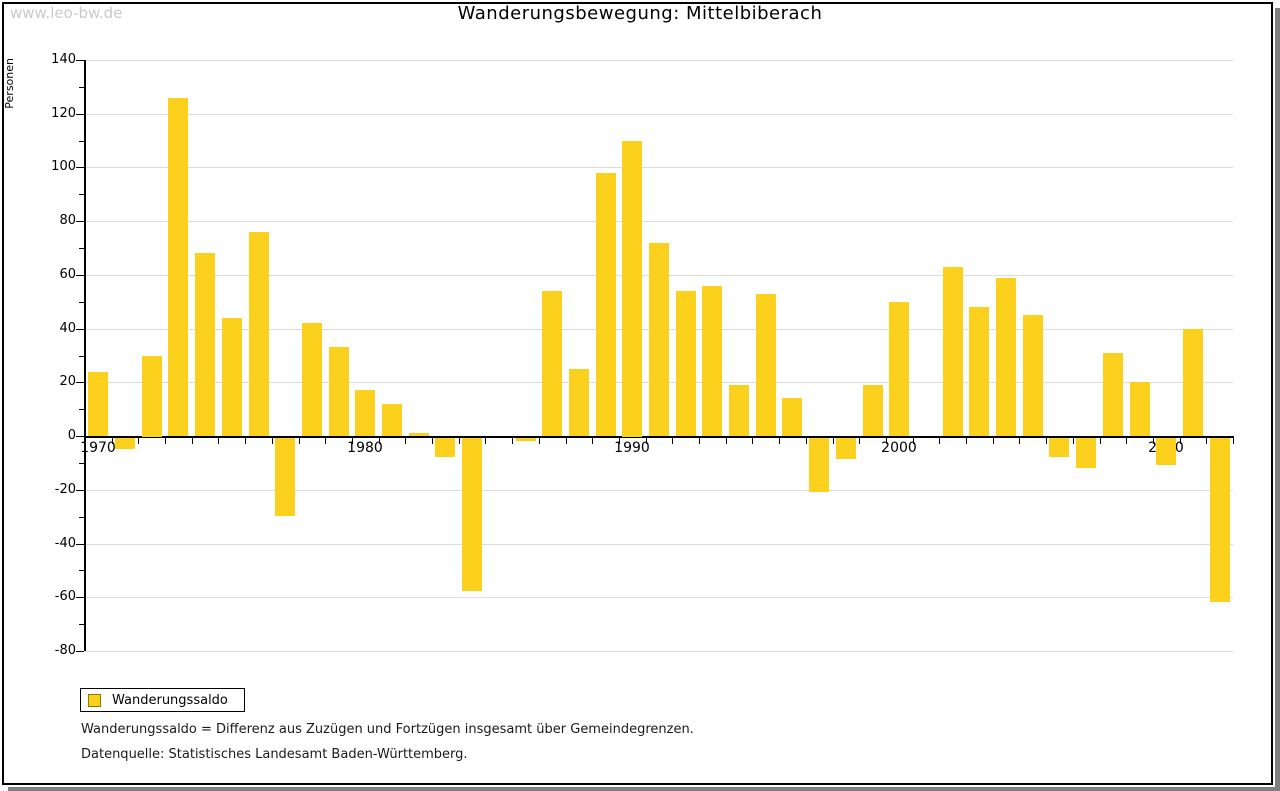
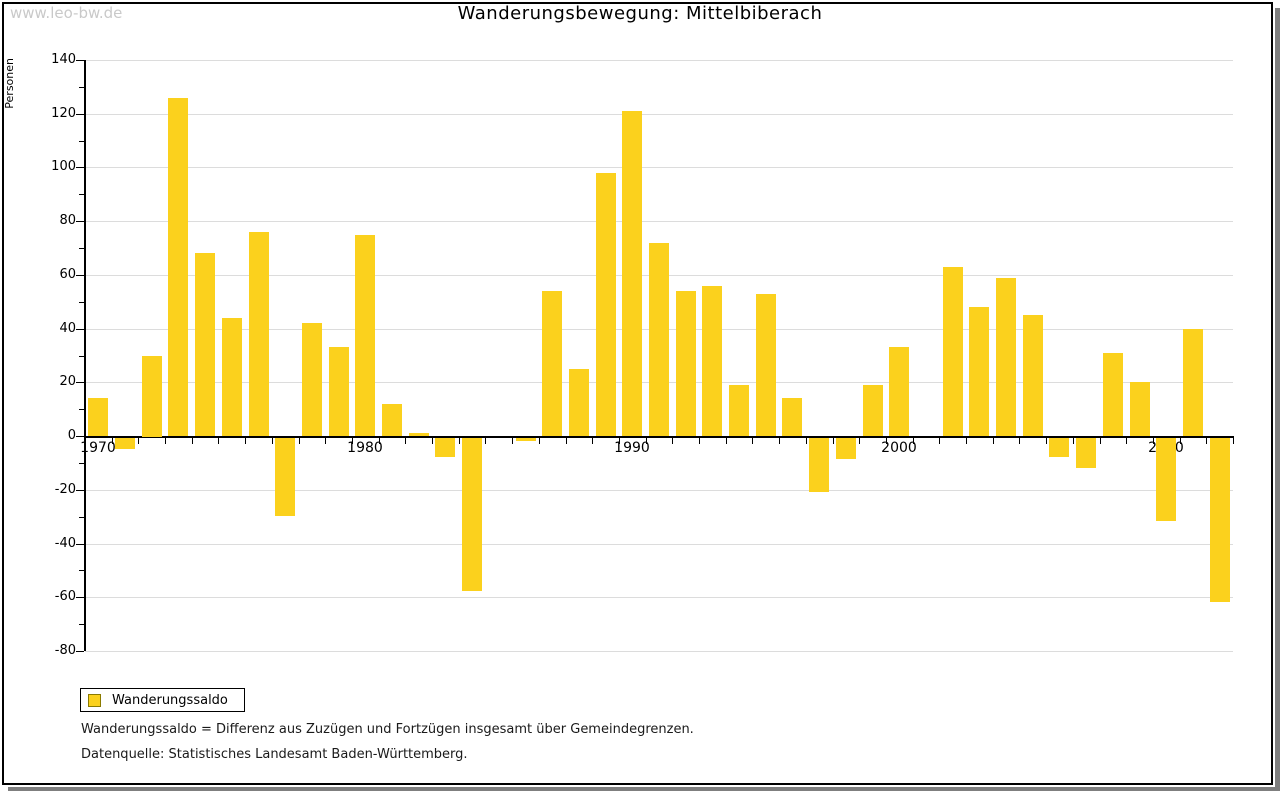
1970: 24 -> 14
1980: 17 -> 75
1990: 110 -> 121
2000: 50 -> 33
2010: -10 -> -31
